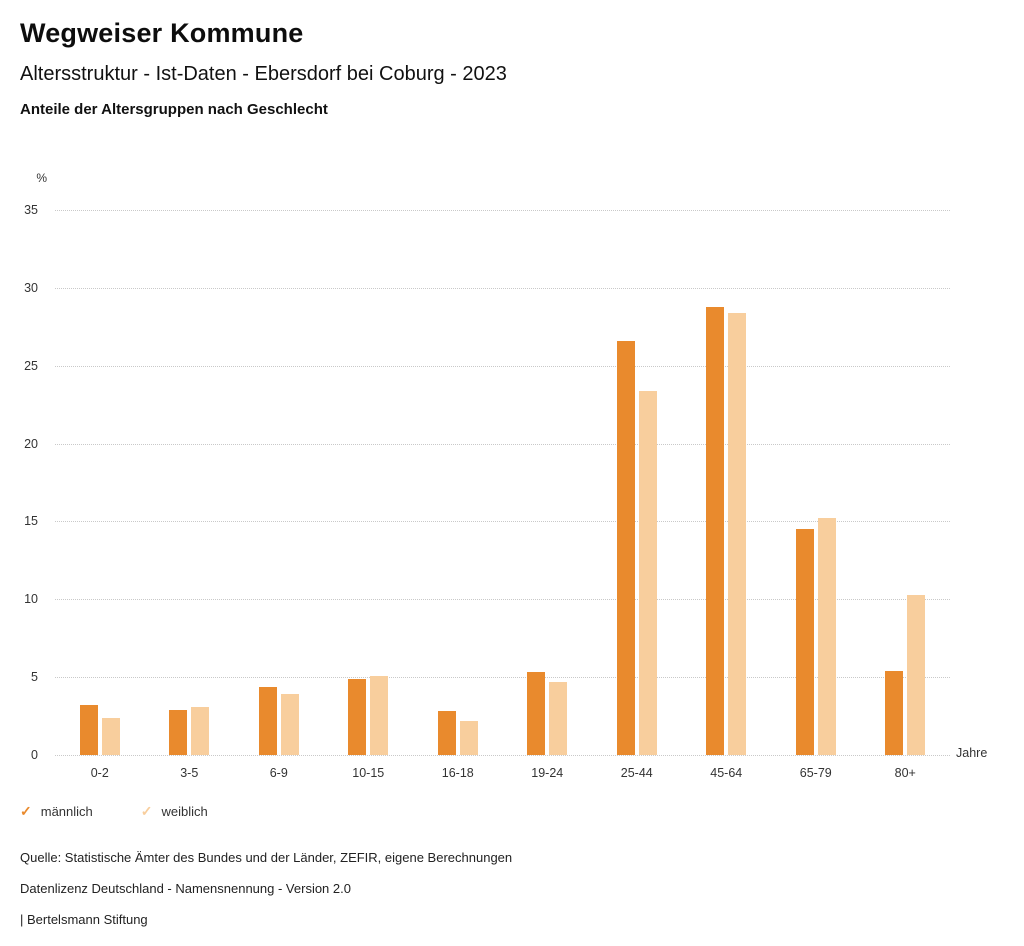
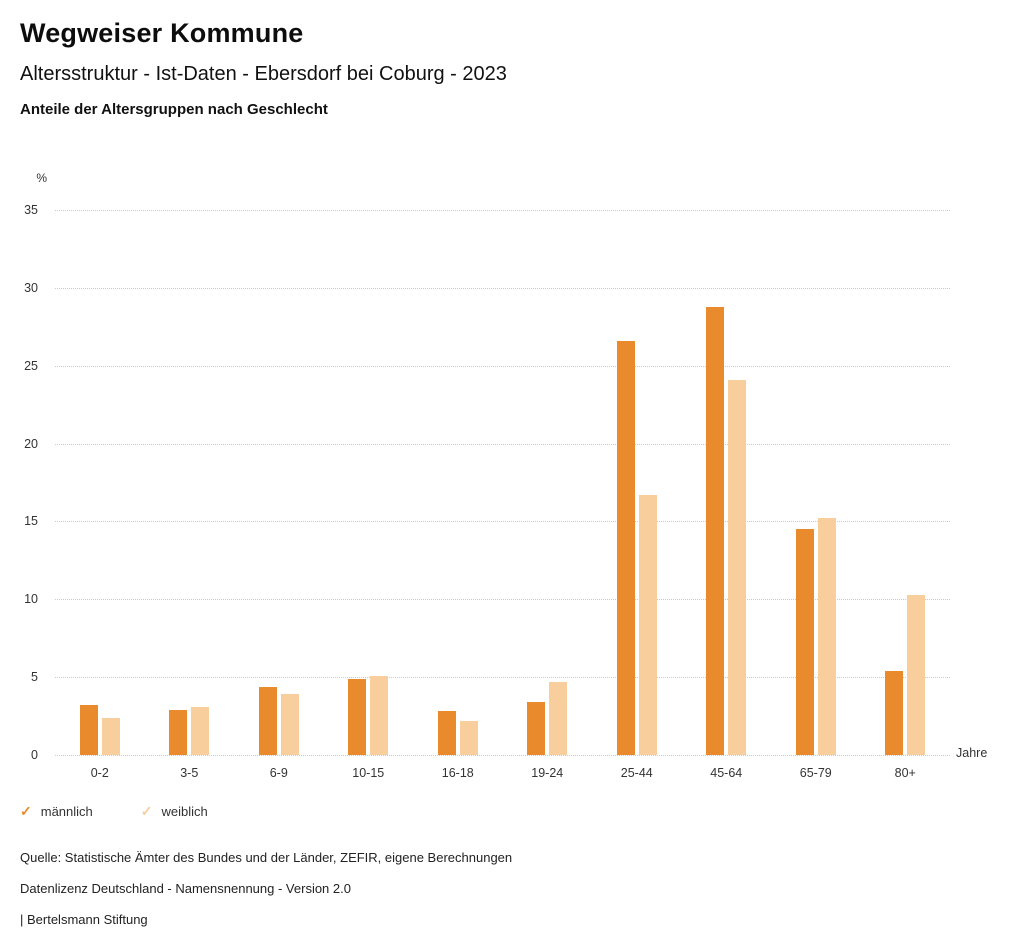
männlich/19-24: 5.3 -> 3.4
weiblich/25-44: 23.4 -> 16.7
weiblich/45-64: 28.4 -> 24.1
